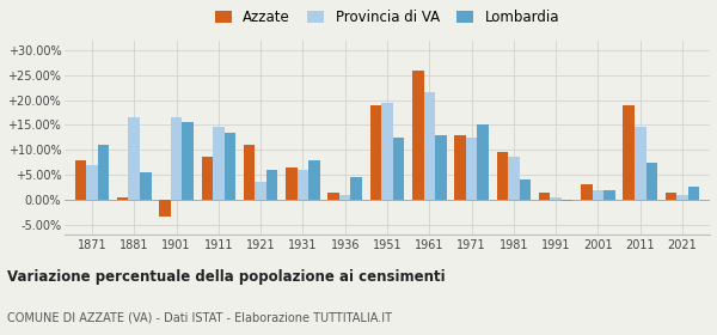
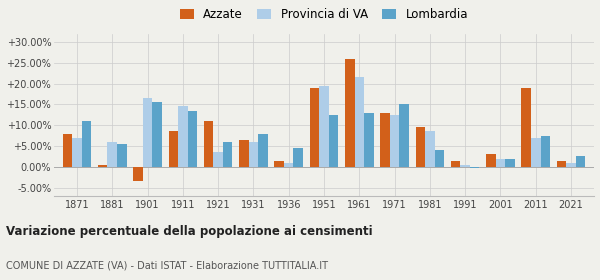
Provincia di VA/1881: 16.5% -> 6.0%
Provincia di VA/2011: 14.5% -> 7.0%
